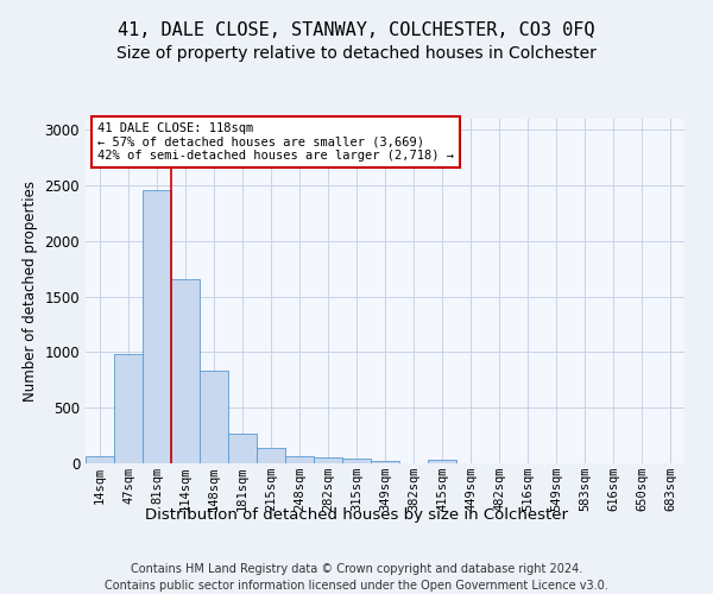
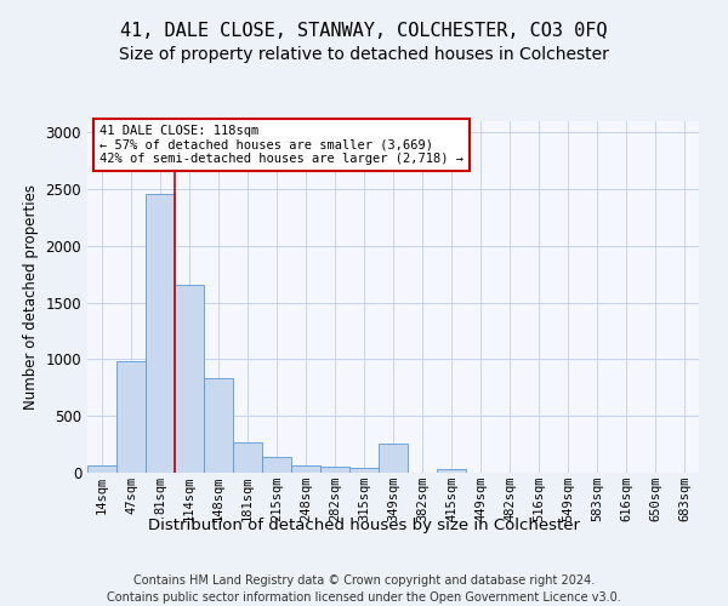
349sqm: 20 -> 260
